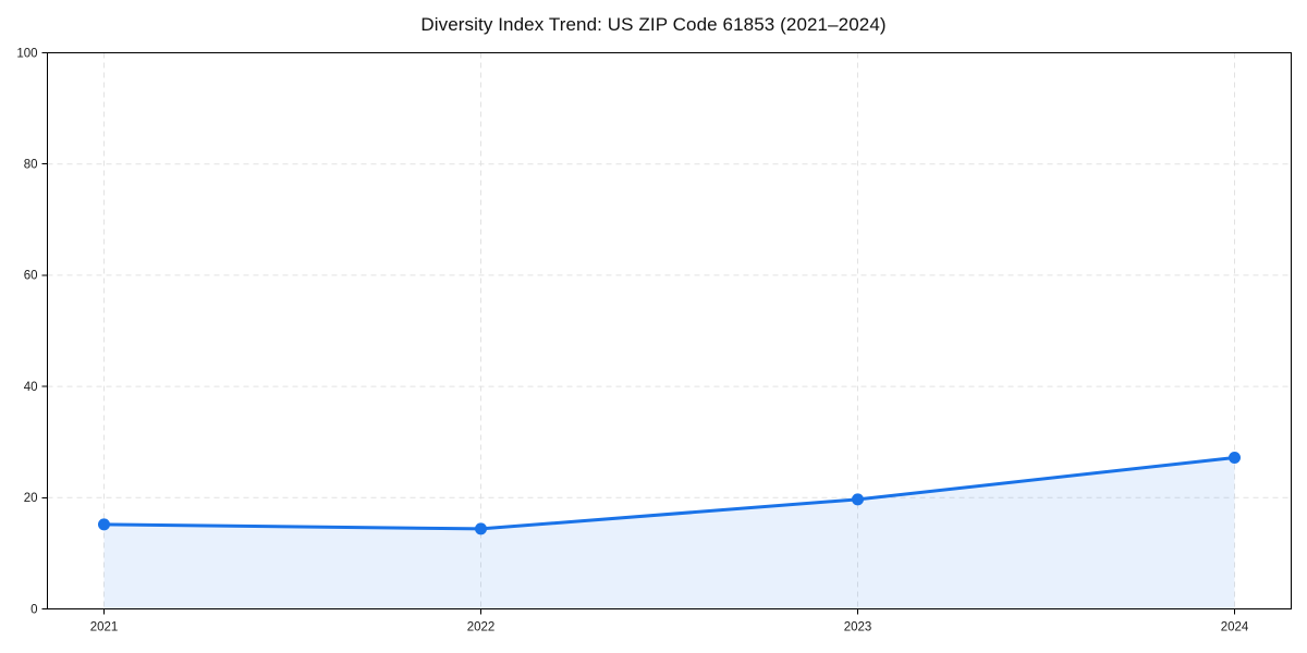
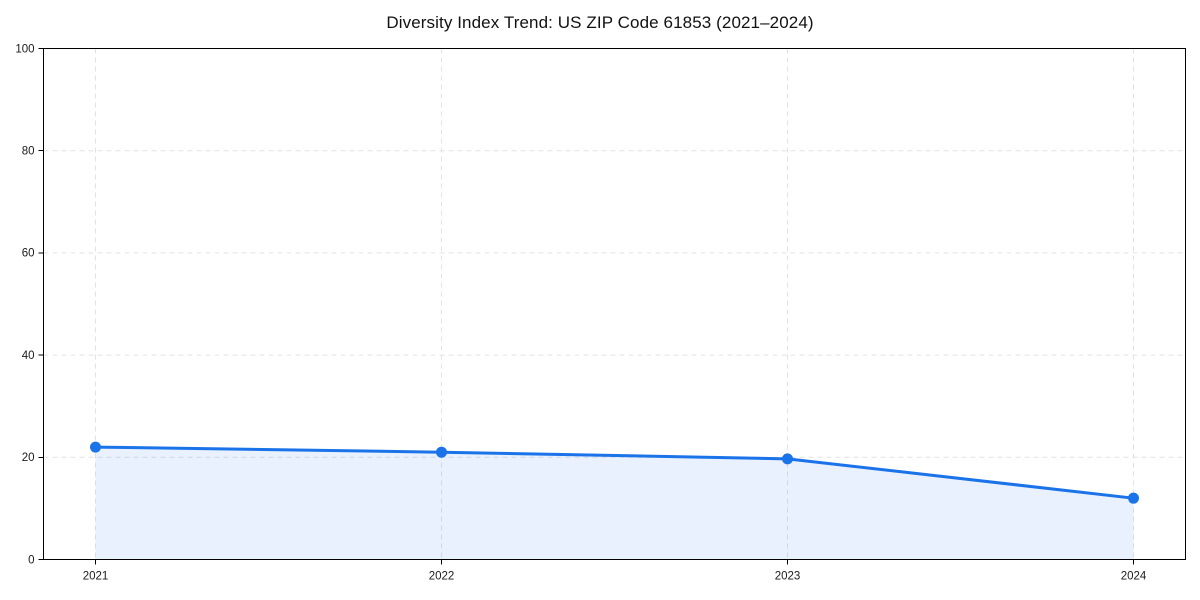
2021: 15 -> 22
2022: 14 -> 21
2024: 27 -> 12
